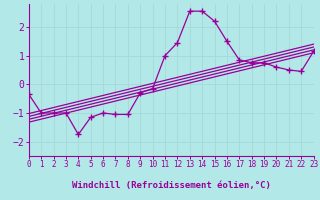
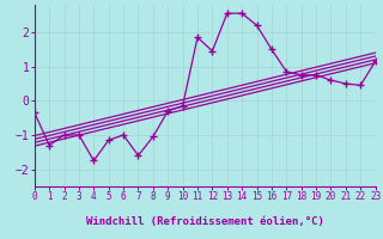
1: -1.00 -> -1.30
7: -1.05 -> -1.60
11: 1.00 -> 1.85
